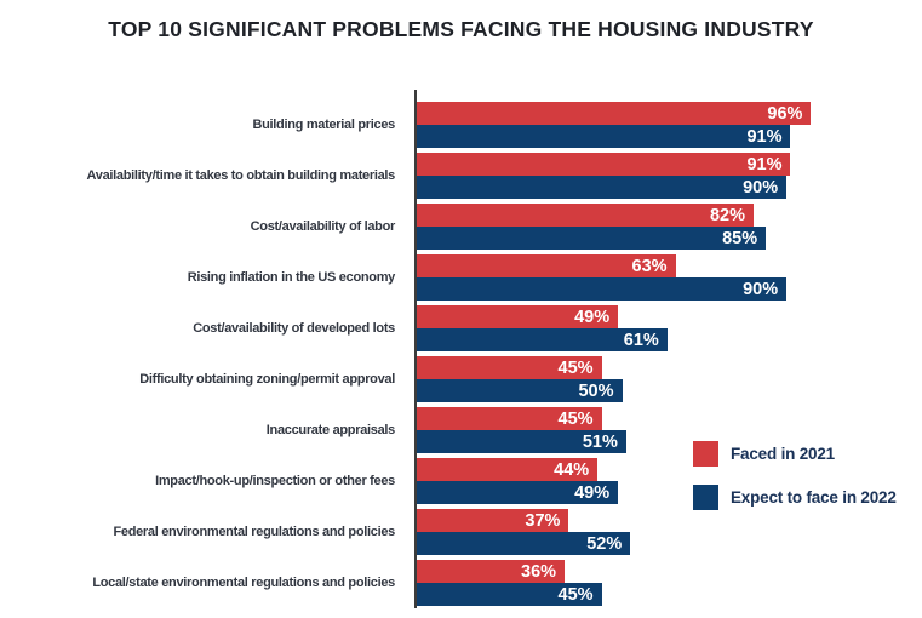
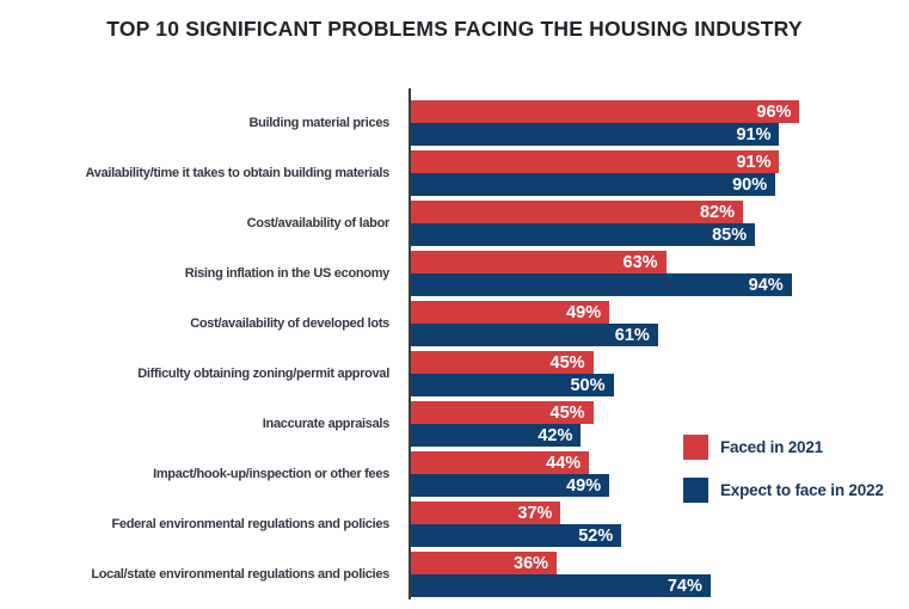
Expect to face in 2022/Rising inflation in the US economy: 90% -> 94%
Expect to face in 2022/Inaccurate appraisals: 51% -> 42%
Expect to face in 2022/Local/state environmental regulations and policies: 45% -> 74%
